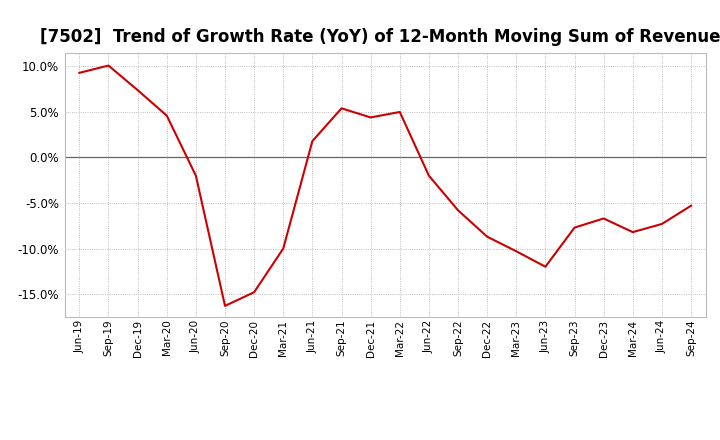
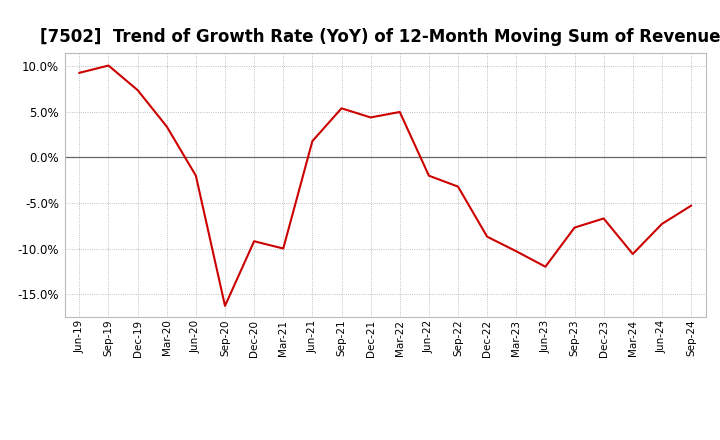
Mar-20: 4.6% -> 3.4%
Dec-20: -14.8% -> -9.2%
Sep-22: -5.8% -> -3.2%
Mar-24: -8.2% -> -10.6%
